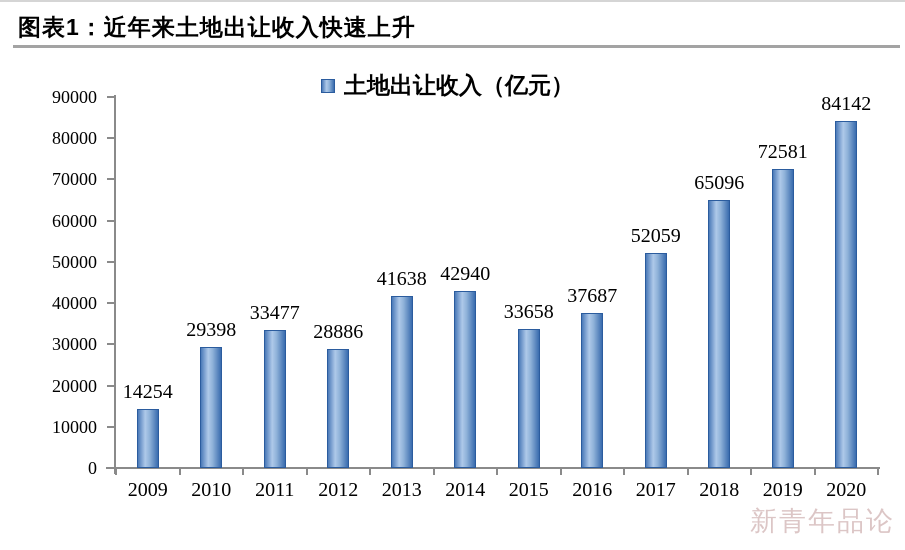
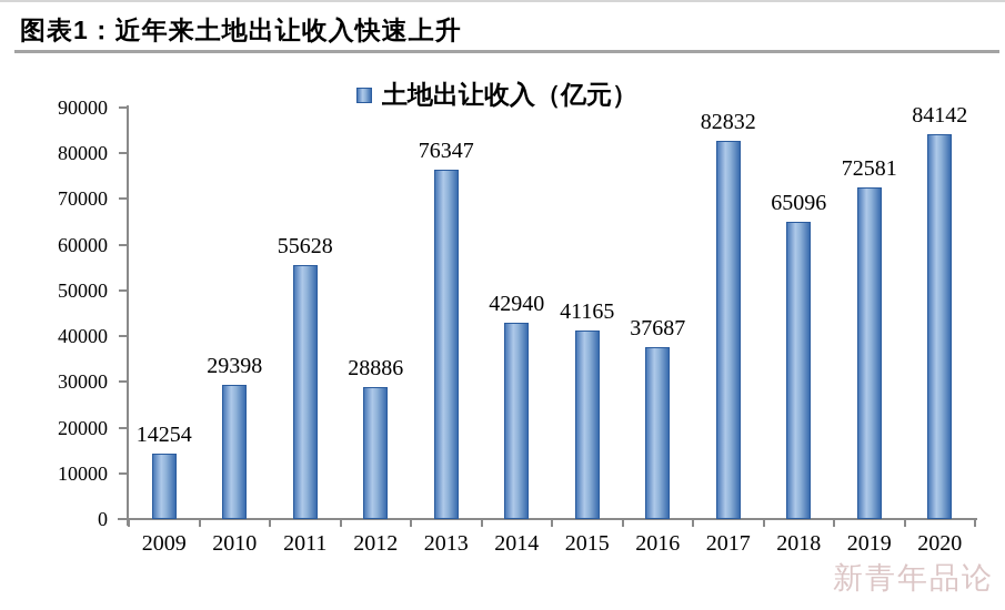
2011: 33477 -> 55628
2013: 41638 -> 76347
2015: 33658 -> 41165
2017: 52059 -> 82832
